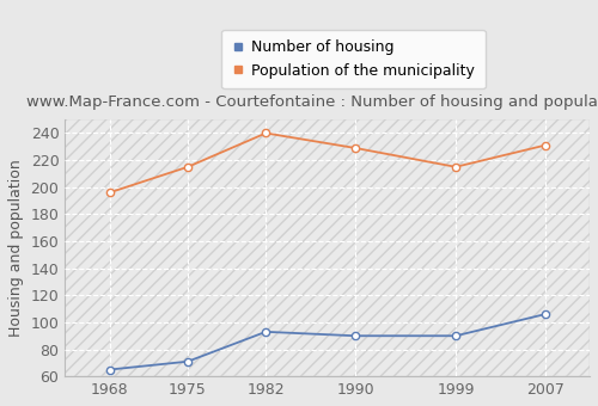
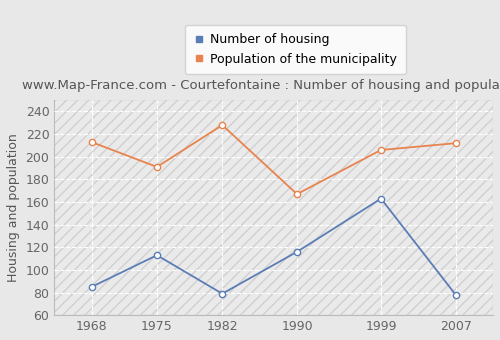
Number of housing/1968: 65 -> 85
Population of the municipality/1968: 196 -> 213
Number of housing/1975: 71 -> 113
Population of the municipality/1975: 215 -> 191
Number of housing/1982: 93 -> 79
Population of the municipality/1982: 240 -> 228
Number of housing/1990: 90 -> 116
Population of the municipality/1990: 229 -> 167
Number of housing/1999: 90 -> 163
Population of the municipality/1999: 215 -> 206
Number of housing/2007: 106 -> 78
Population of the municipality/2007: 231 -> 212
